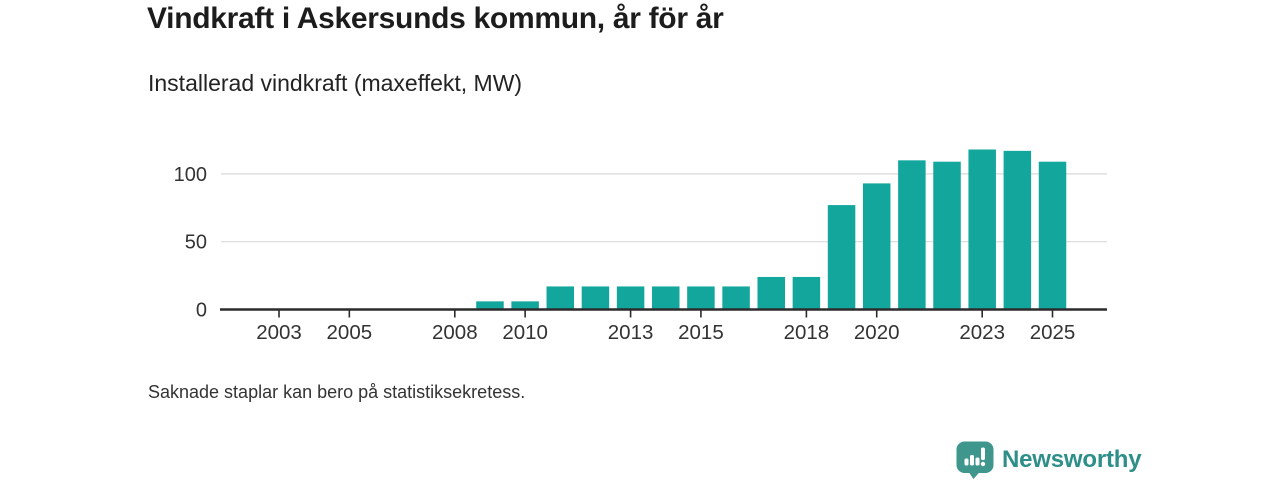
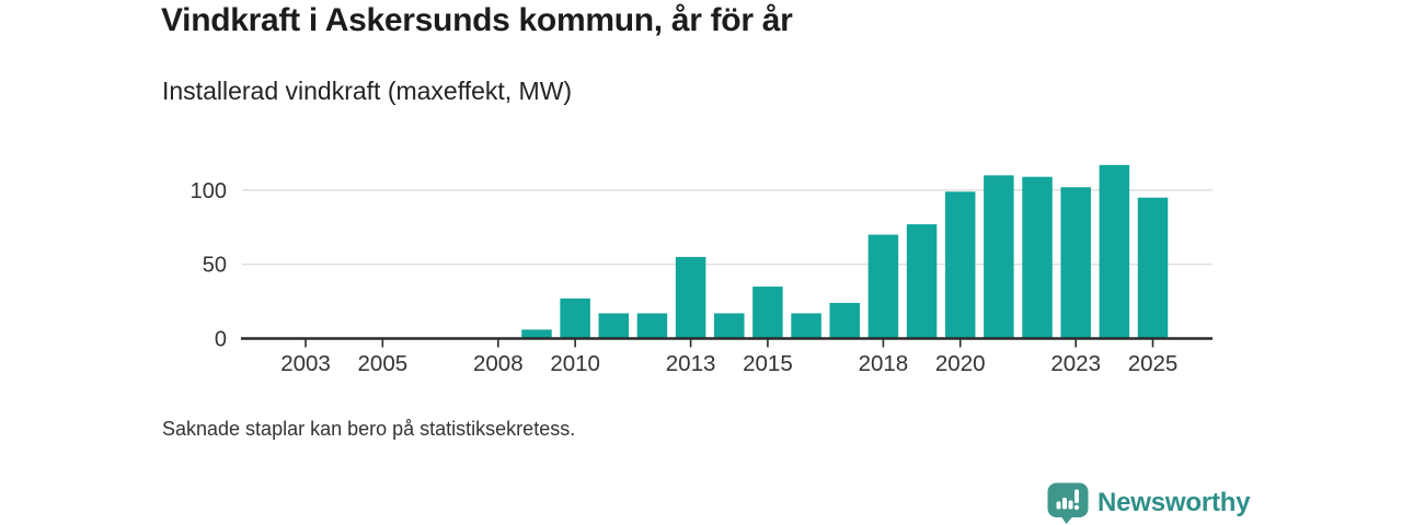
2010: 6 -> 27
2013: 17 -> 55
2015: 17 -> 35
2018: 24 -> 70
2020: 93 -> 99
2023: 118 -> 102
2025: 109 -> 95
